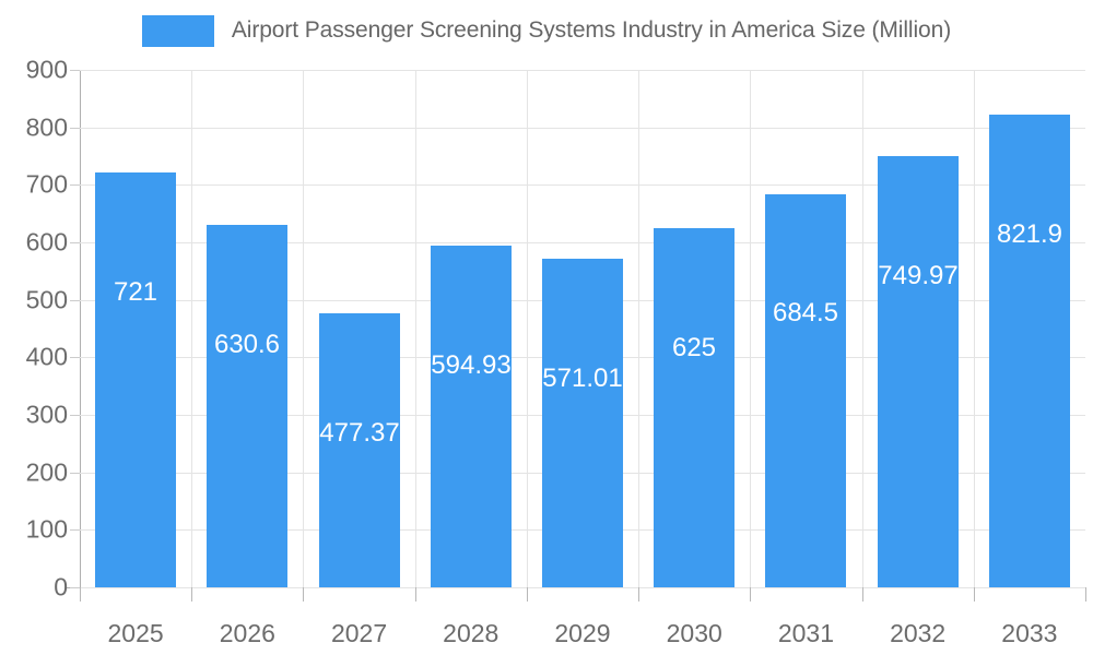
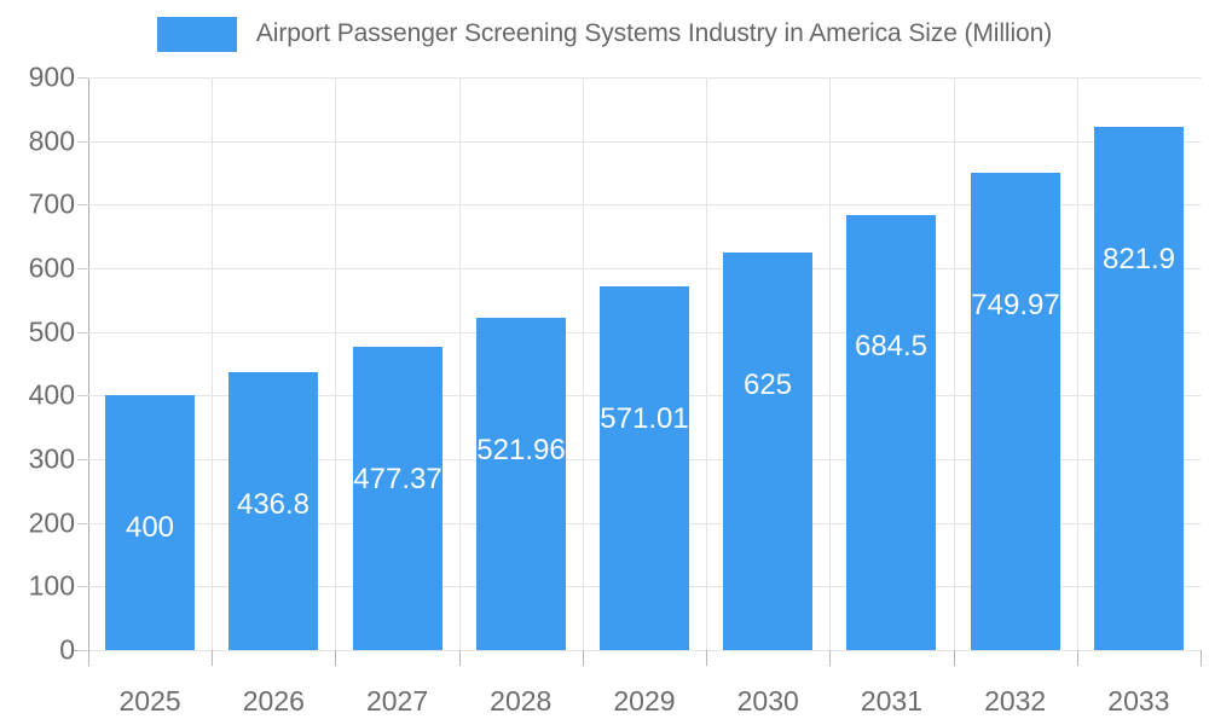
2025: 721 -> 400
2026: 630.6 -> 436.8
2028: 594.93 -> 521.96
